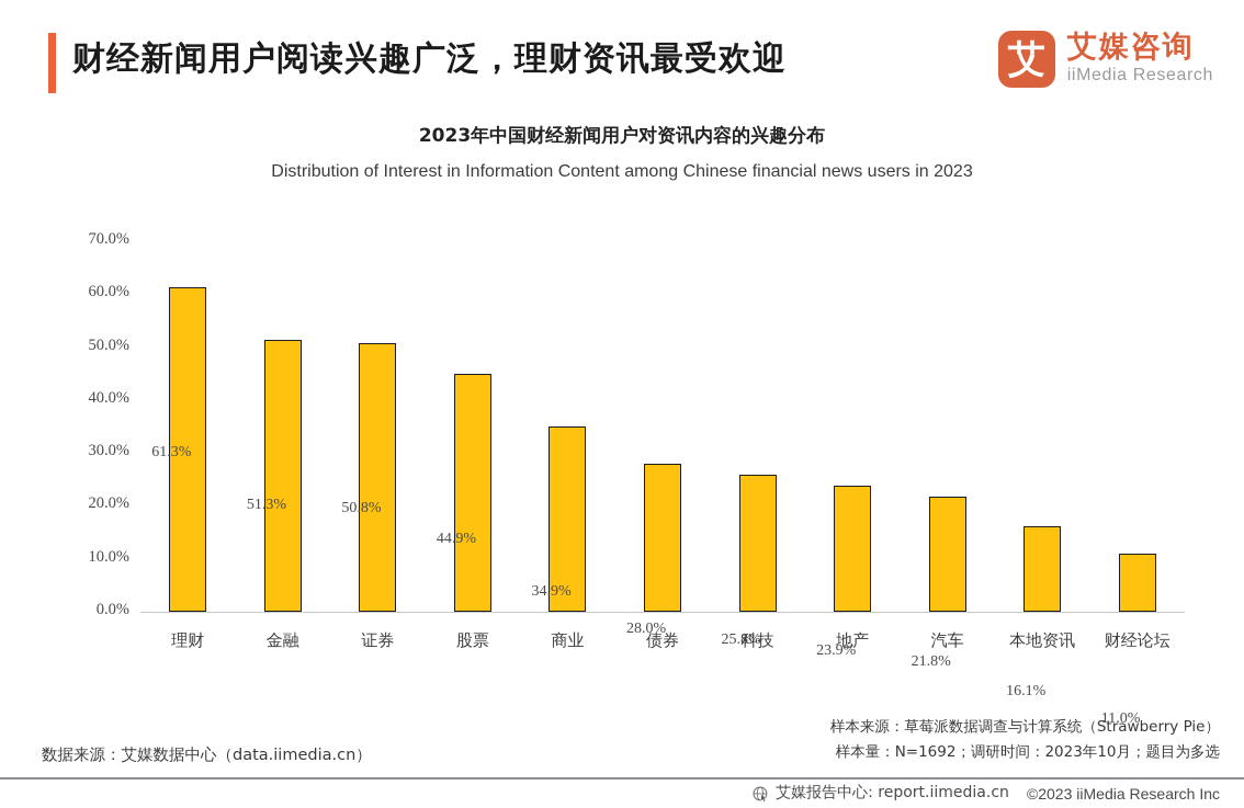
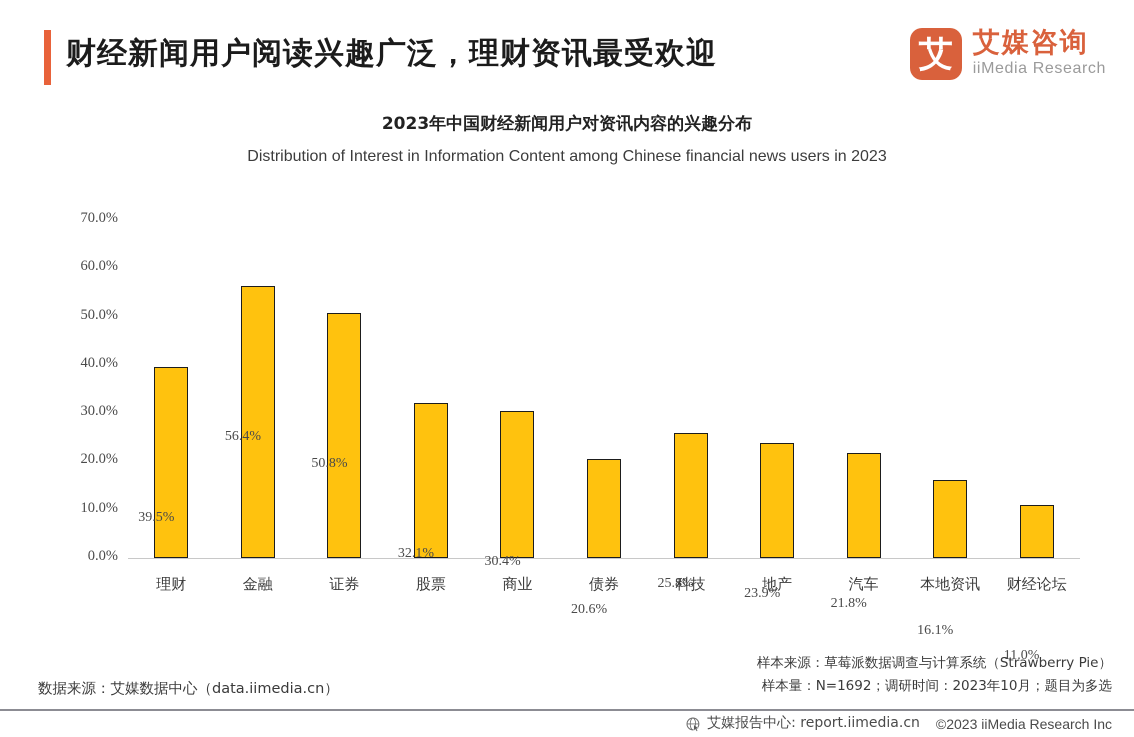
理财: 61.3% -> 39.5%
金融: 51.3% -> 56.4%
股票: 44.9% -> 32.1%
商业: 34.9% -> 30.4%
债券: 28.0% -> 20.6%
